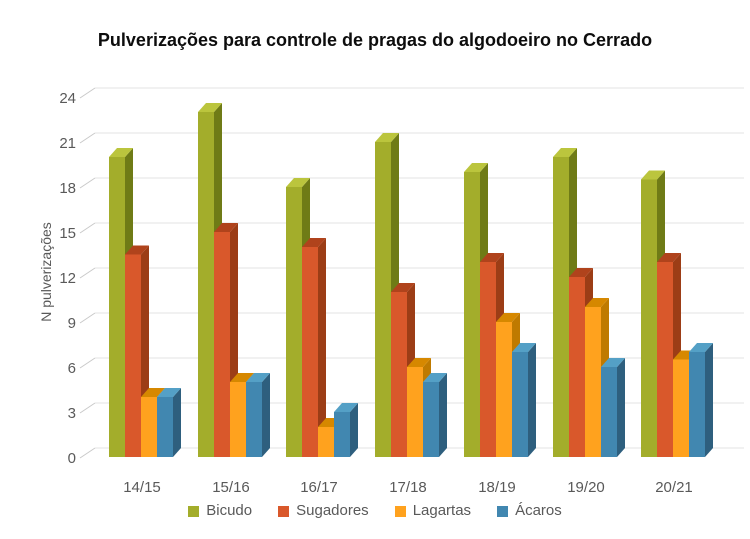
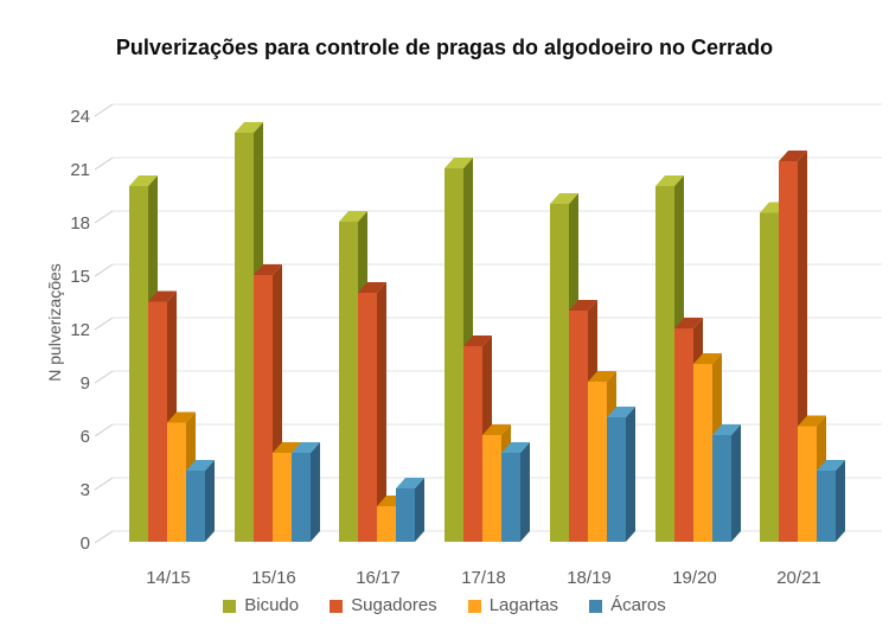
Lagartas/14/15: 4.0 -> 6.7
Sugadores/20/21: 13.0 -> 21.4
Ácaros/20/21: 7 -> 4
